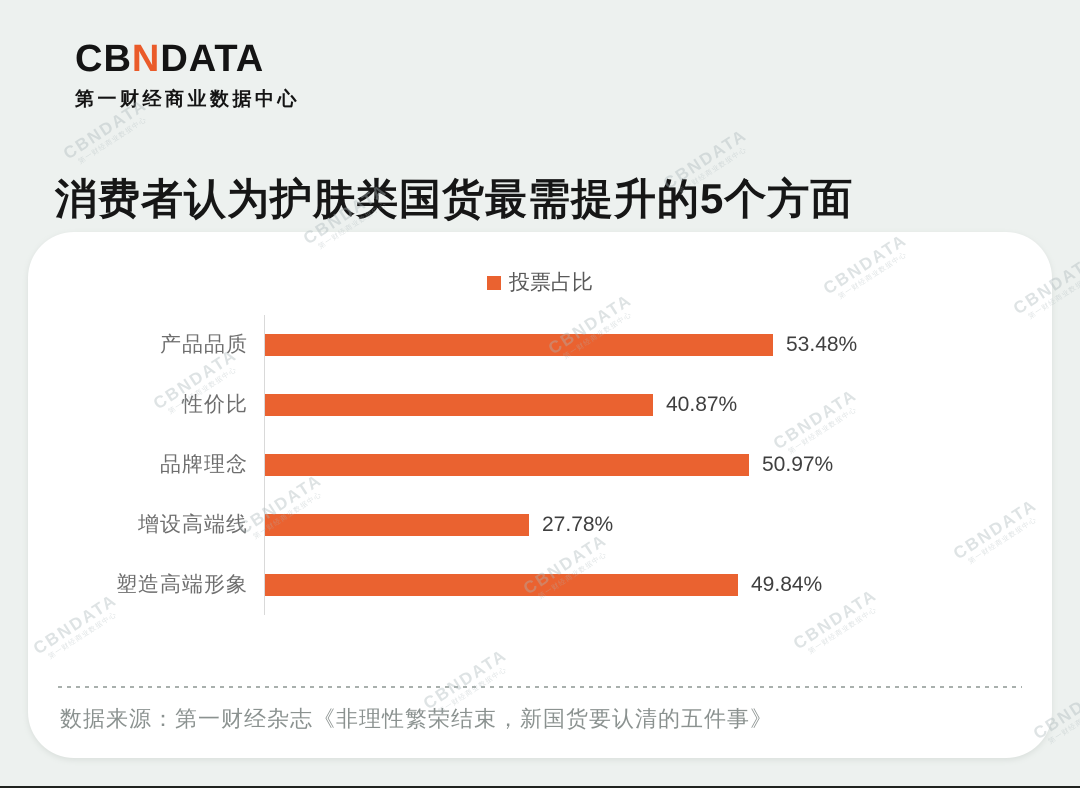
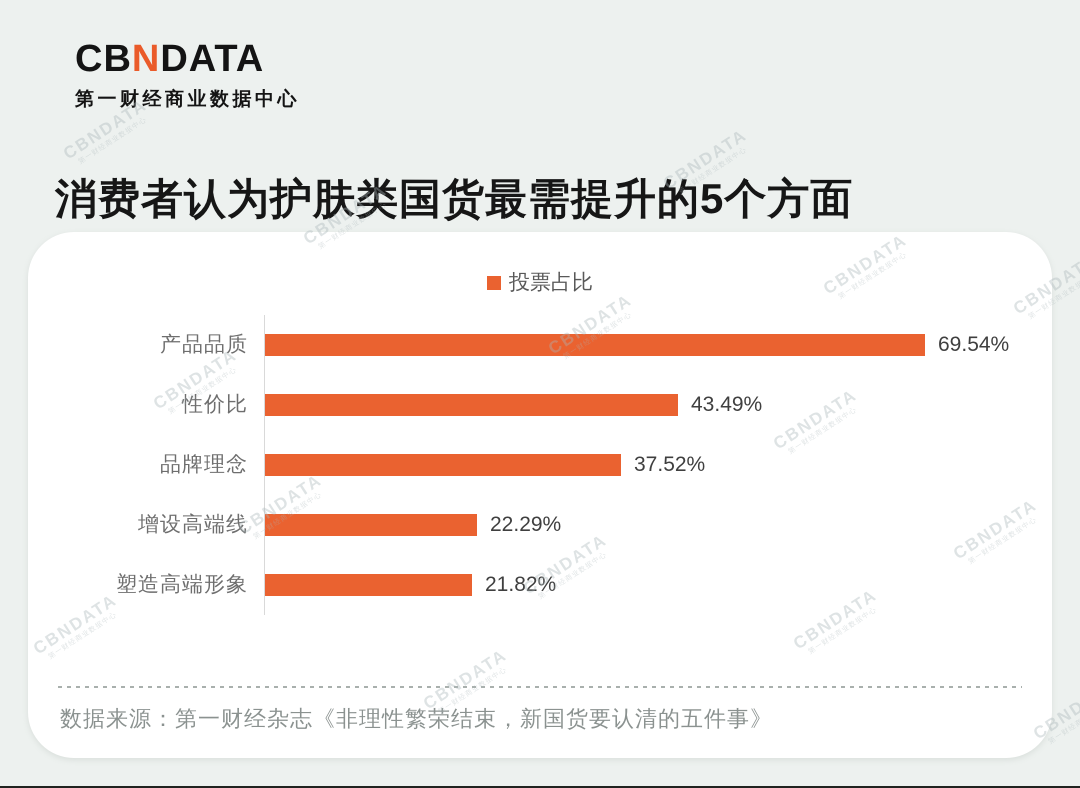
产品品质: 53.48% -> 69.54%
性价比: 40.87% -> 43.49%
品牌理念: 50.97% -> 37.52%
增设高端线: 27.78% -> 22.29%
塑造高端形象: 49.84% -> 21.82%
